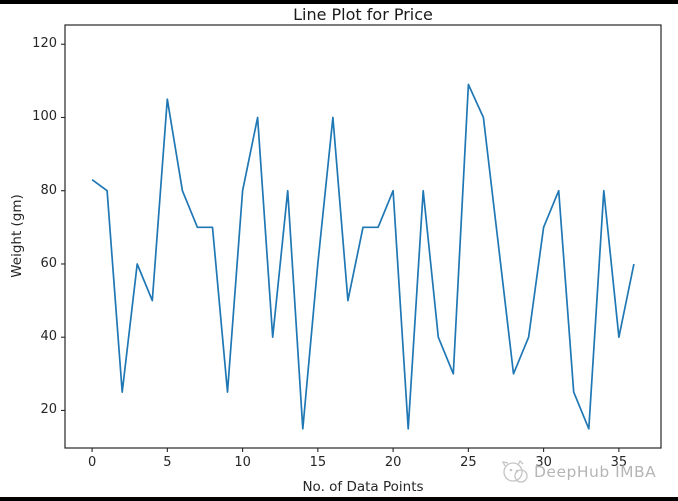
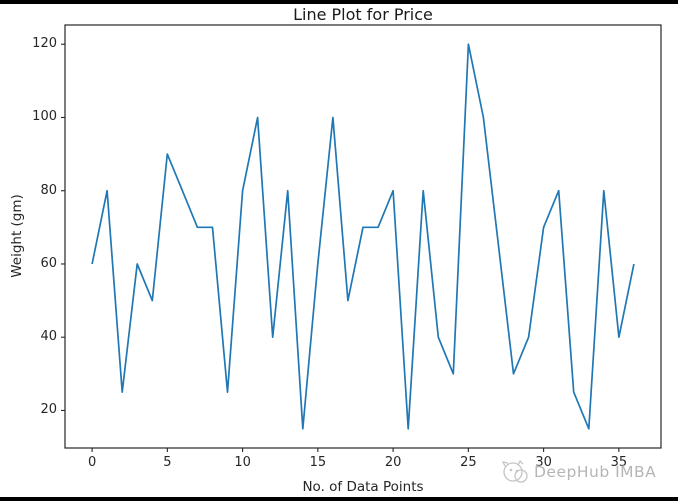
0: 83 -> 60
5: 105 -> 90
25: 109 -> 120
